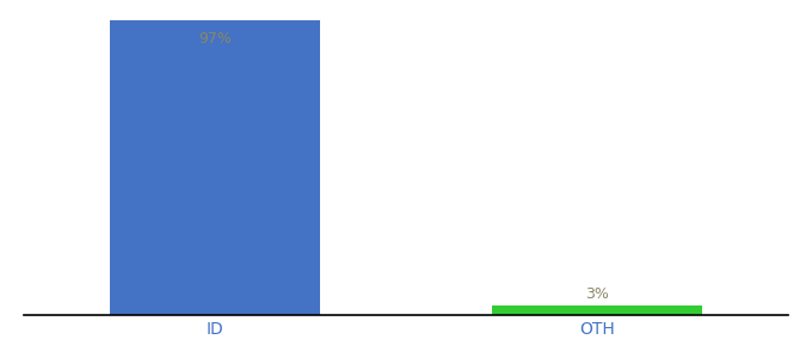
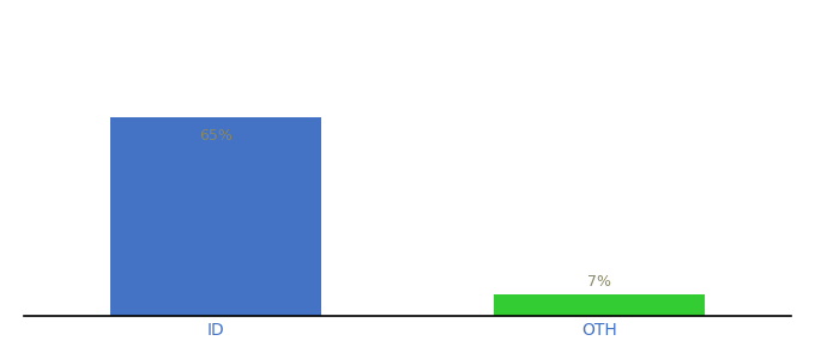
ID: 97% -> 65%
OTH: 3% -> 7%
